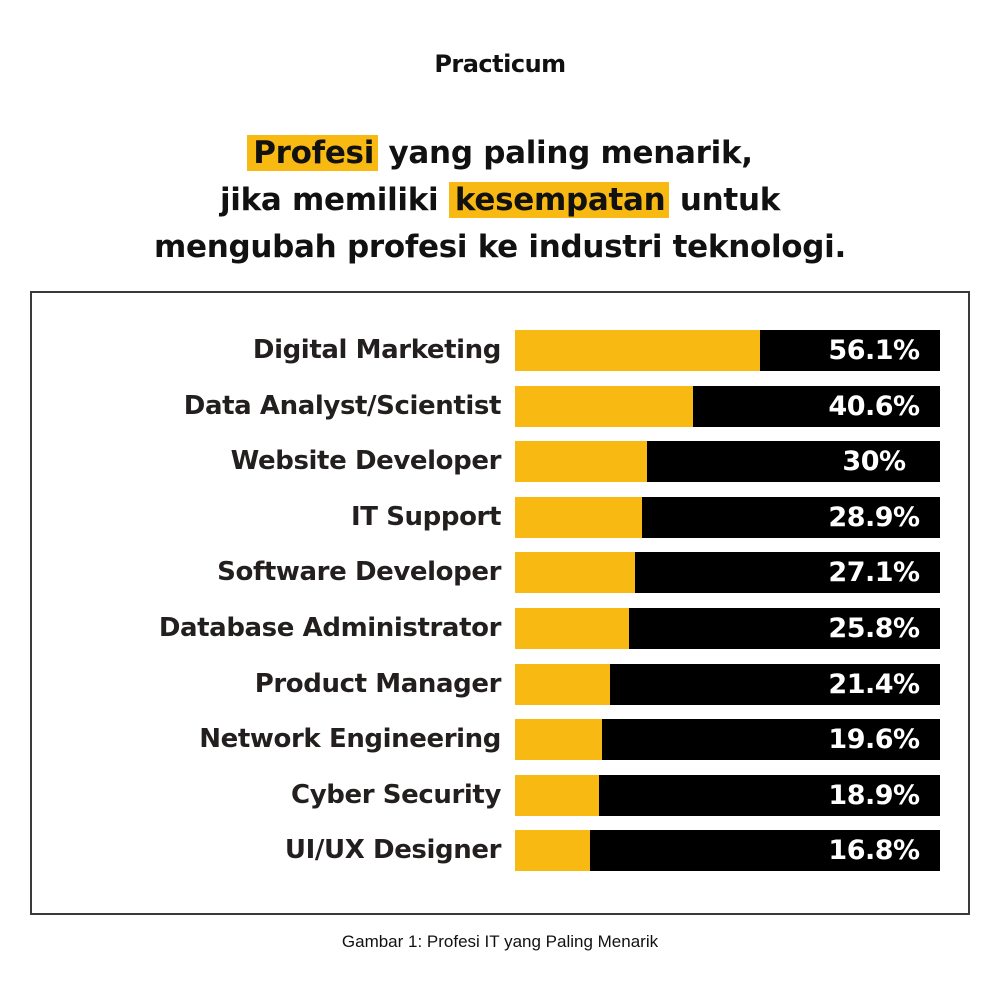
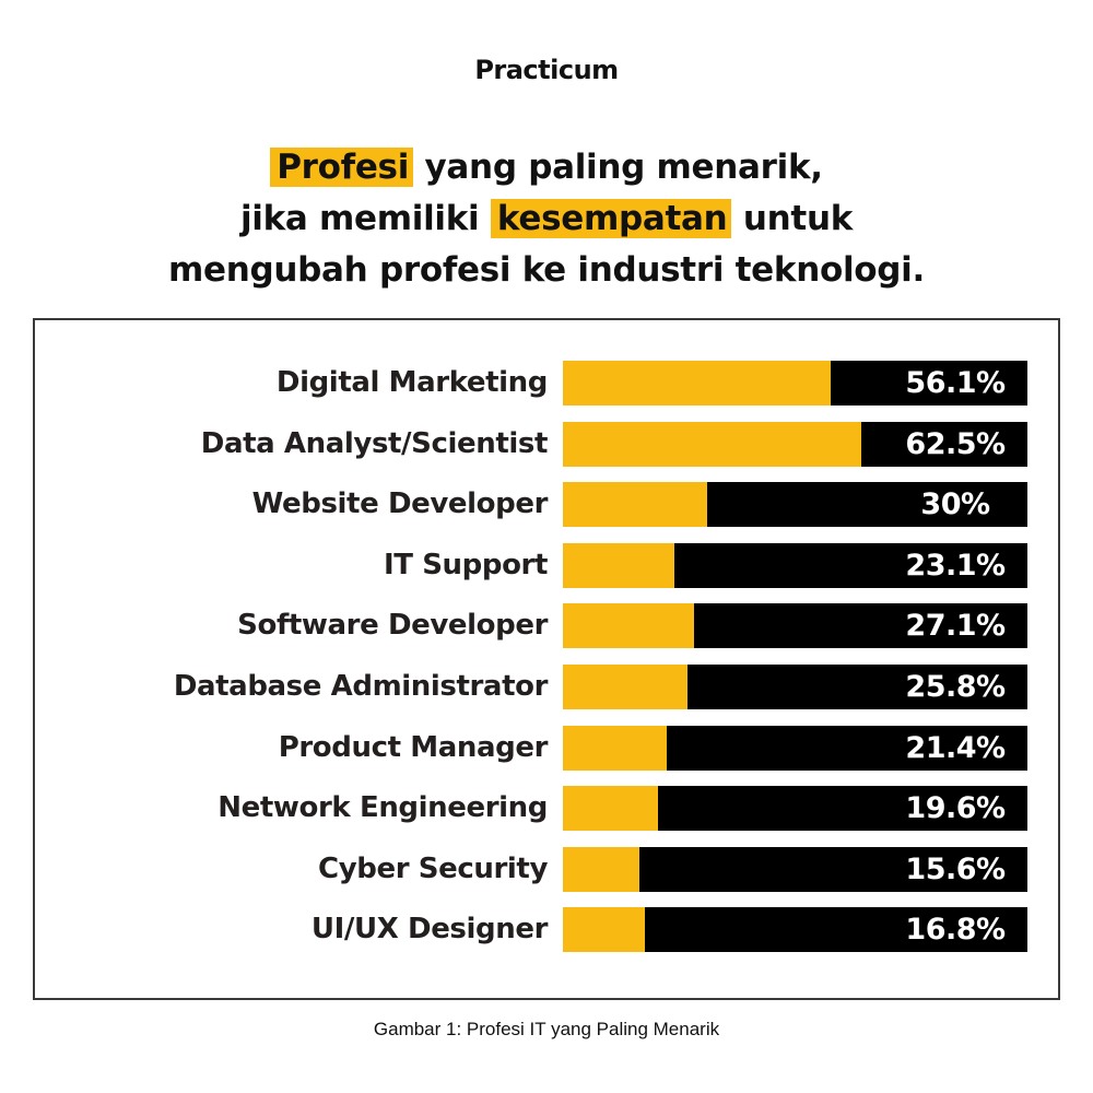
Data Analyst/Scientist: 40.6% -> 62.5%
IT Support: 28.9% -> 23.1%
Cyber Security: 18.9% -> 15.6%
